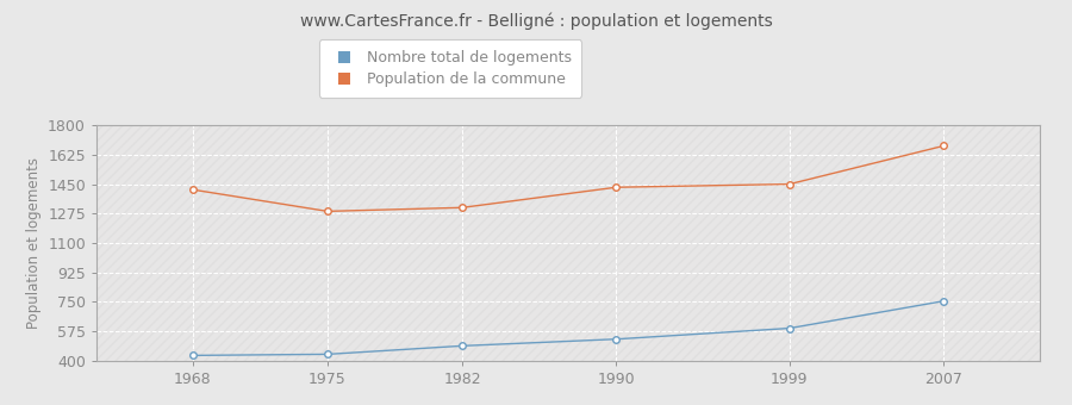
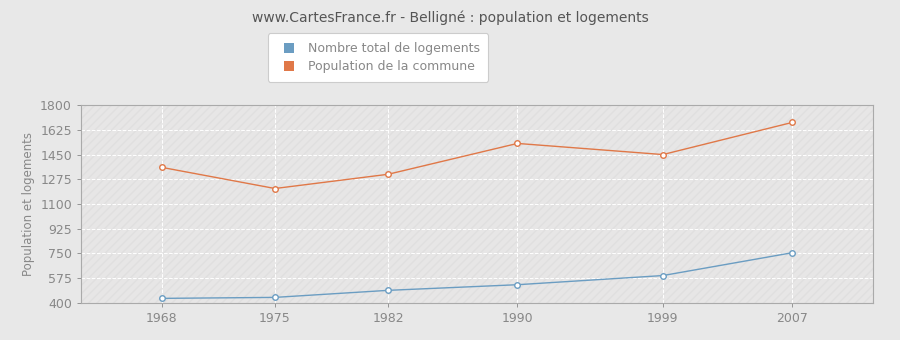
Population de la commune/1968: 1420 -> 1360
Population de la commune/1975: 1290 -> 1210
Population de la commune/1990: 1430 -> 1530
